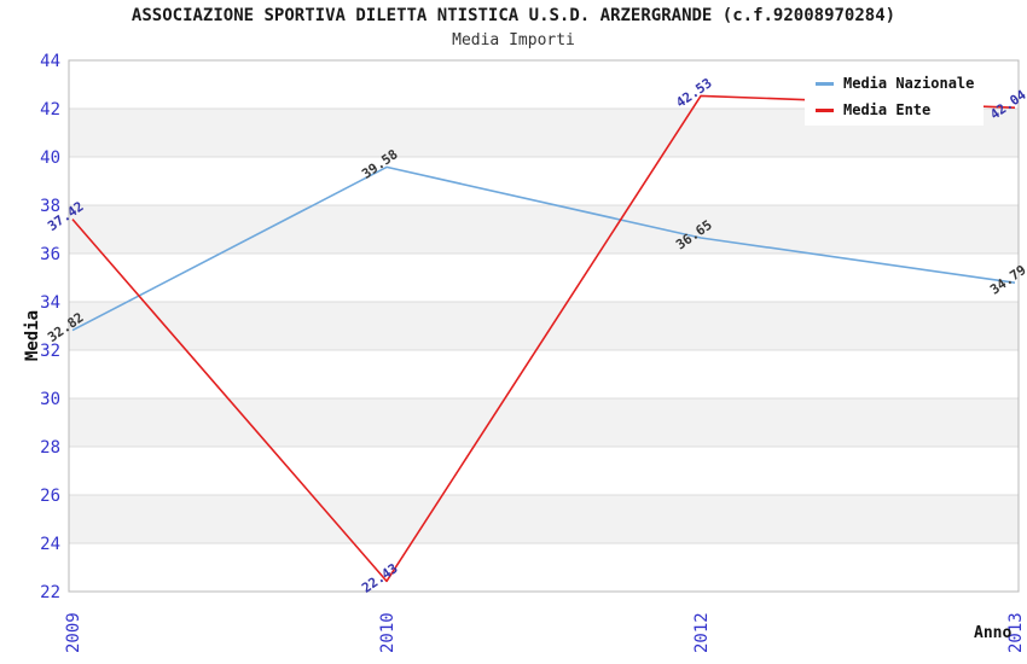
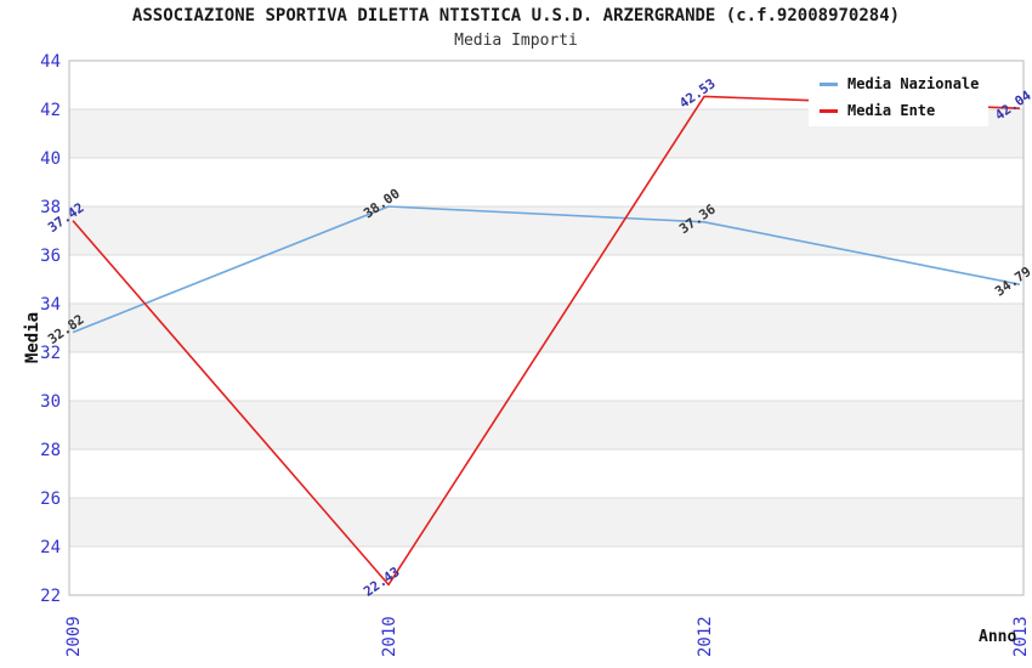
Media Nazionale/2010: 39.58 -> 38.00
Media Nazionale/2012: 36.65 -> 37.36
